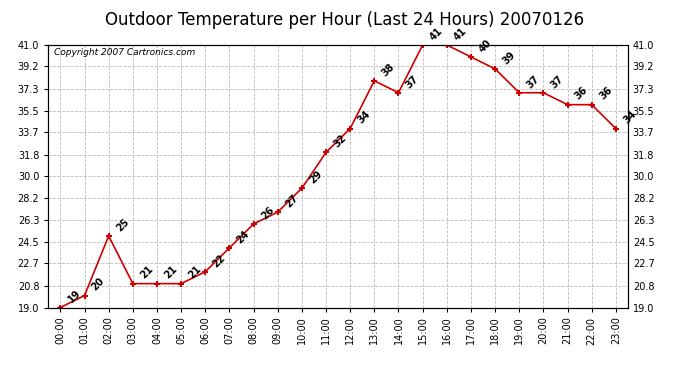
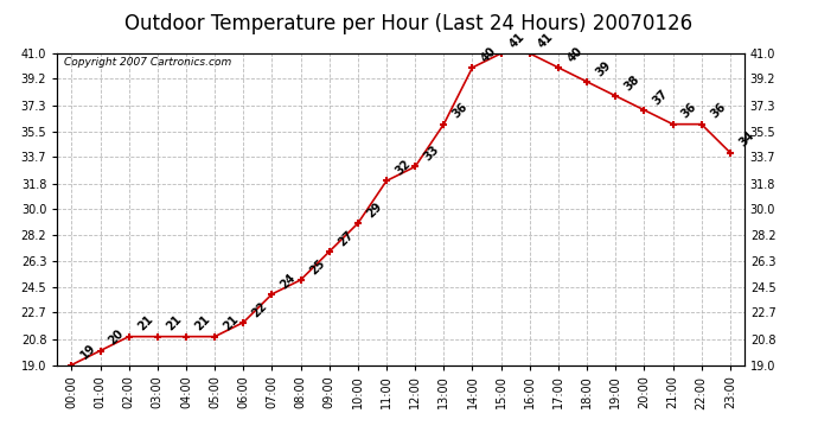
02:00: 25 -> 21
08:00: 26 -> 25
12:00: 34 -> 33
13:00: 38 -> 36
14:00: 37 -> 40
19:00: 37 -> 38
